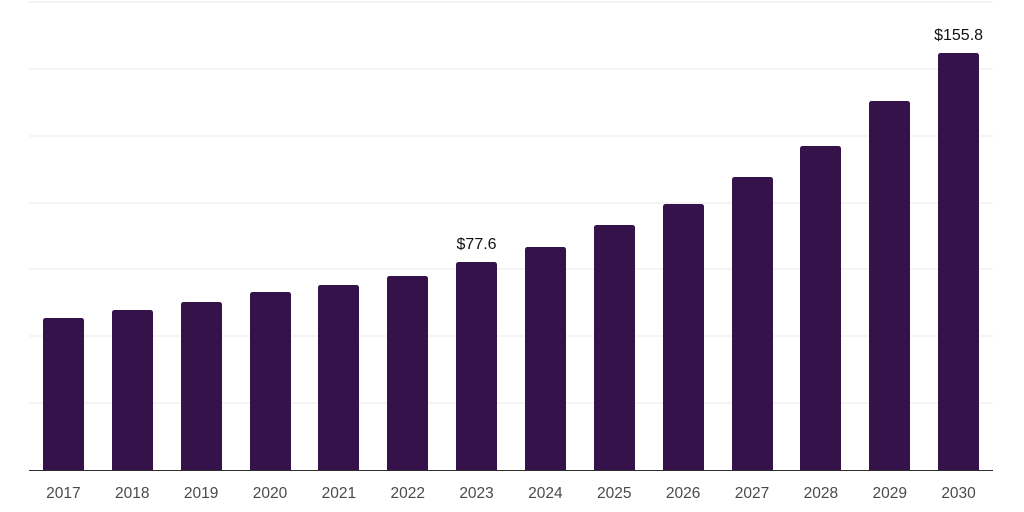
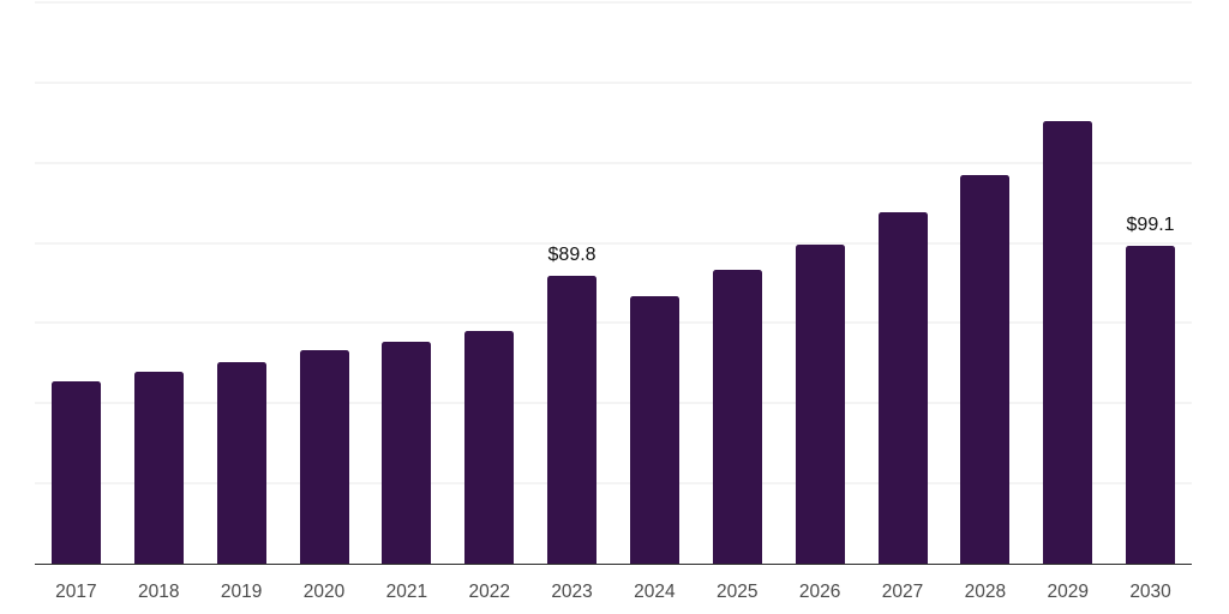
2023: $77.6 -> $89.8
2030: $155.8 -> $99.1
